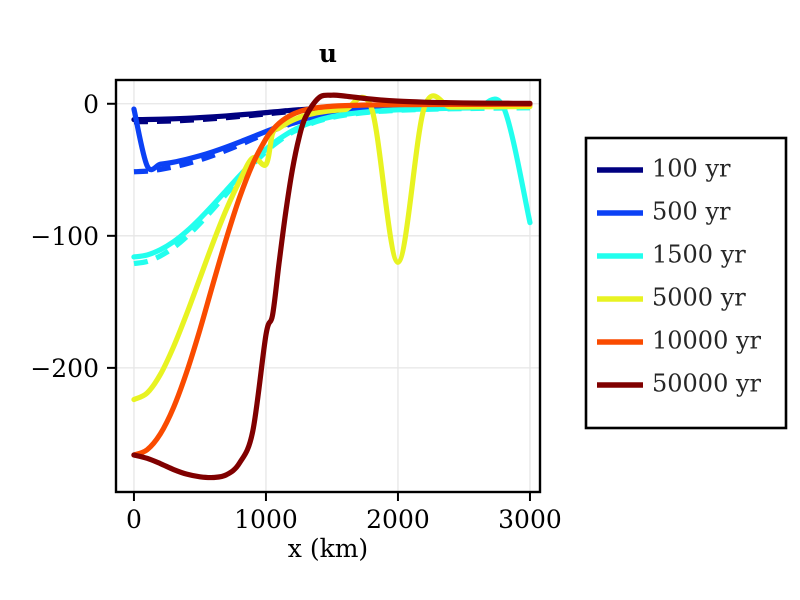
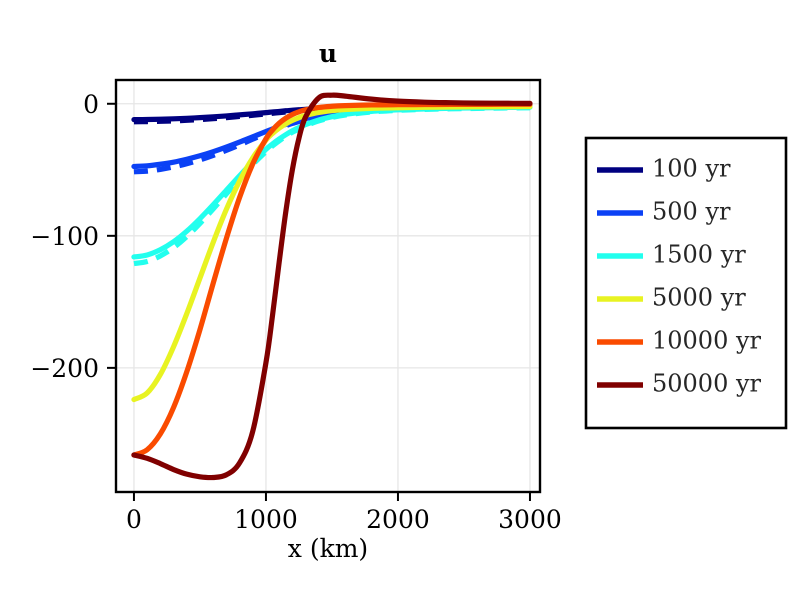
500 yr/0: -4 -> -48
5000 yr/1000: -46 -> -28
50000 yr/1000: -175 -> -196
5000 yr/2000: -120 -> -3
1500 yr/3000: -90 -> -3
